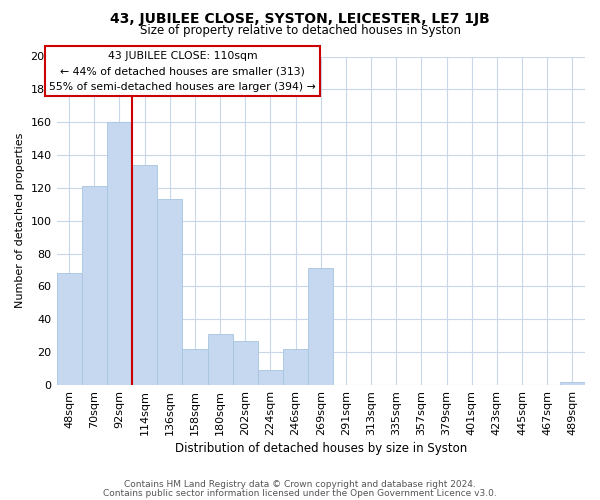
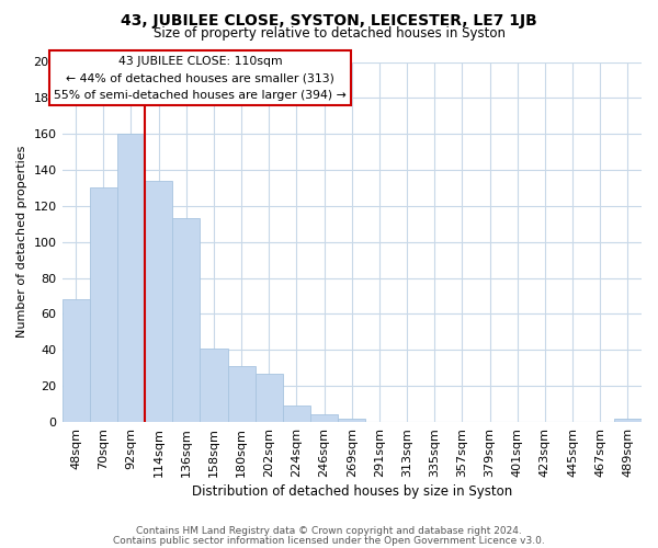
70sqm: 121 -> 130
158sqm: 22 -> 41
246sqm: 22 -> 4
269sqm: 71 -> 2
